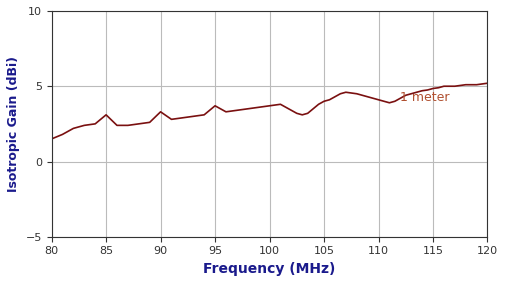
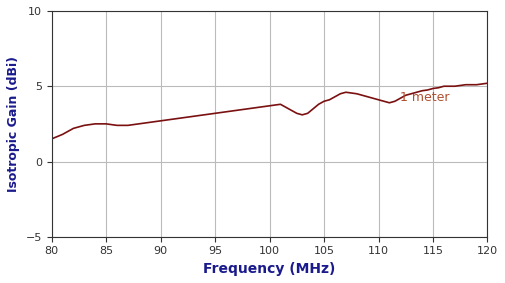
85: 3.1 -> 2.5
90: 3.3 -> 2.7
95: 3.7 -> 3.2
